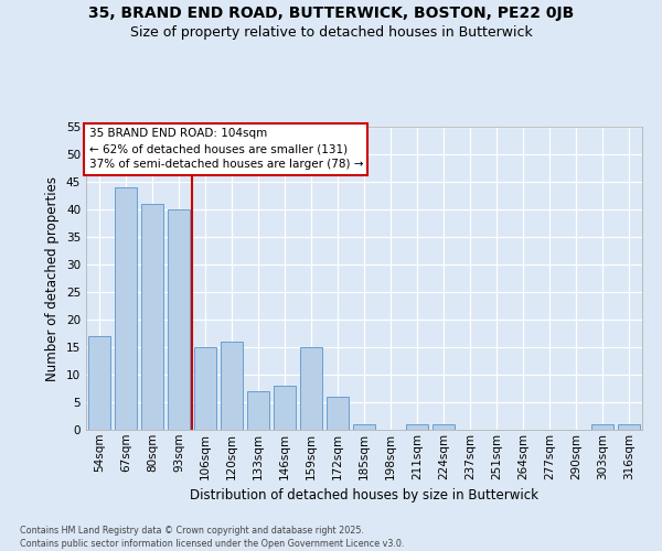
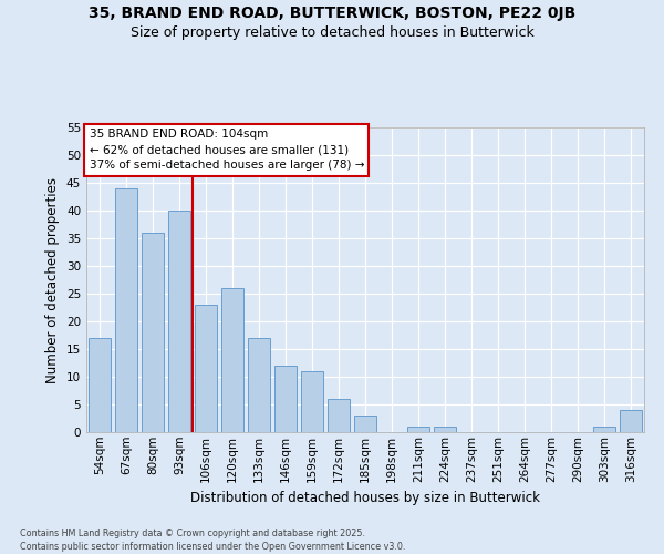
80sqm: 41 -> 36
106sqm: 15 -> 23
120sqm: 16 -> 26
133sqm: 7 -> 17
146sqm: 8 -> 12
159sqm: 15 -> 11
185sqm: 1 -> 3
316sqm: 1 -> 4
